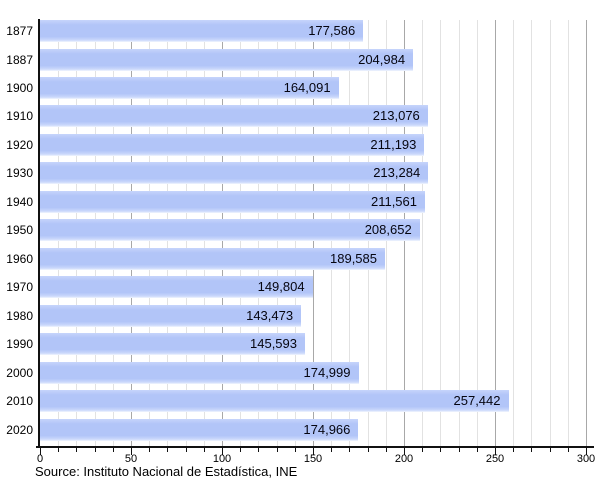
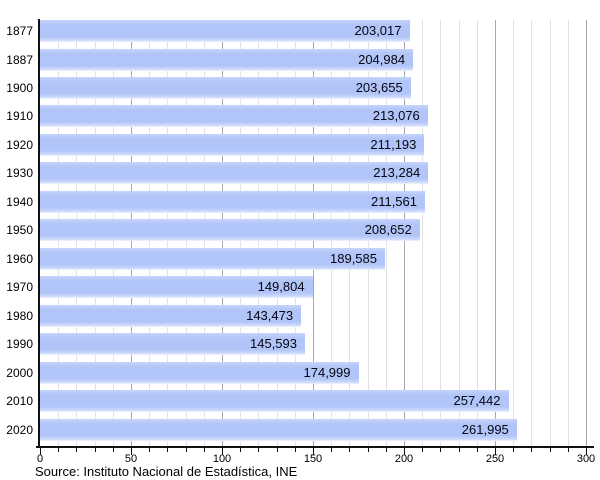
1877: 177,586 -> 203,017
1900: 164,091 -> 203,655
2020: 174,966 -> 261,995
